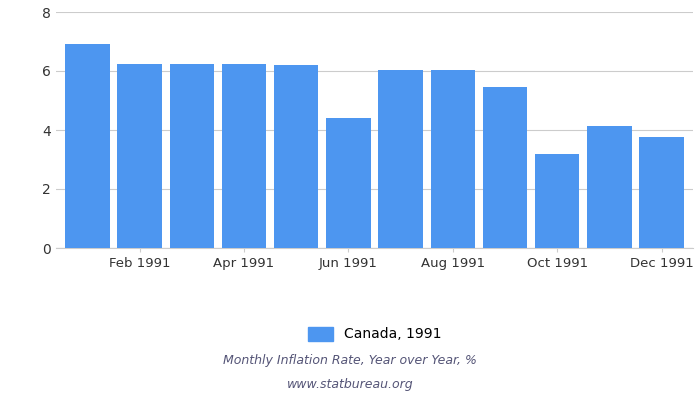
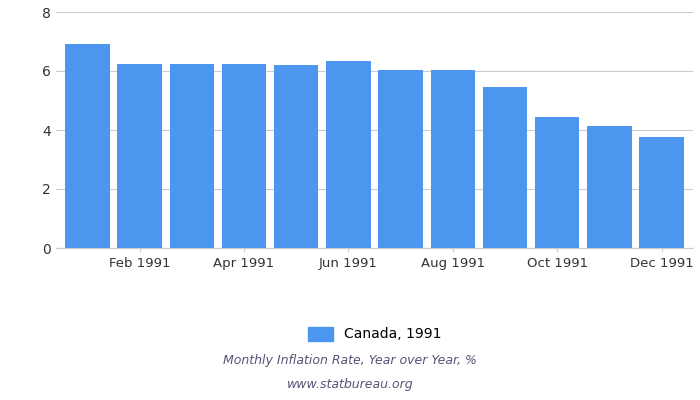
Jun 1991: 4.40 -> 6.35
Oct 1991: 3.20 -> 4.45
